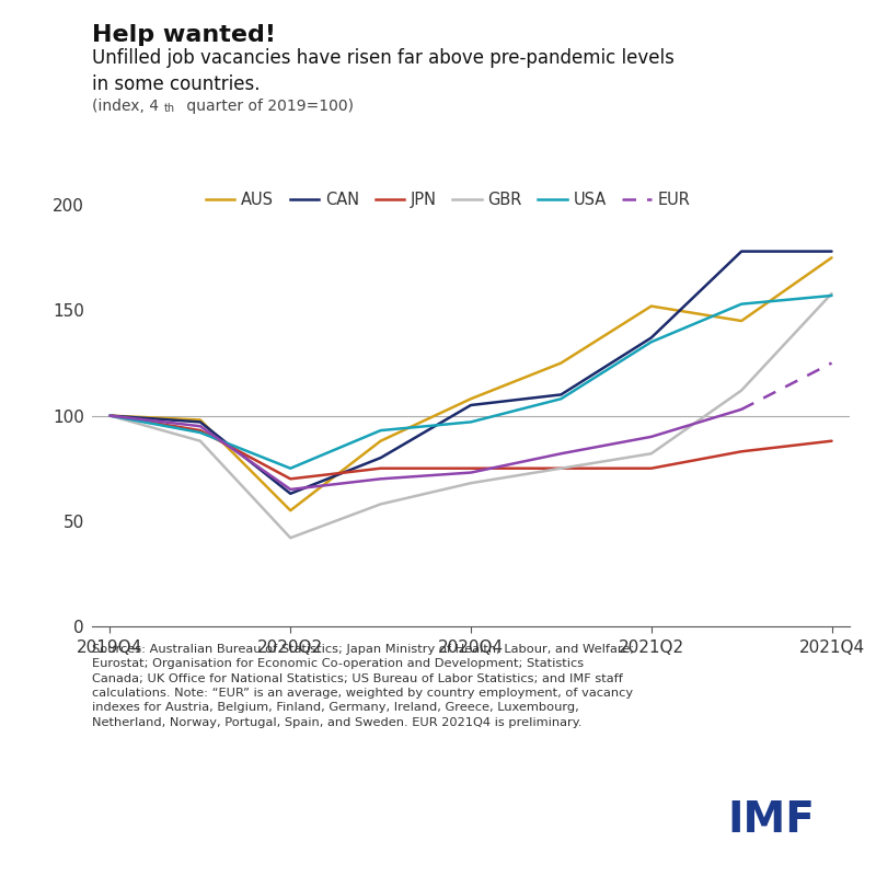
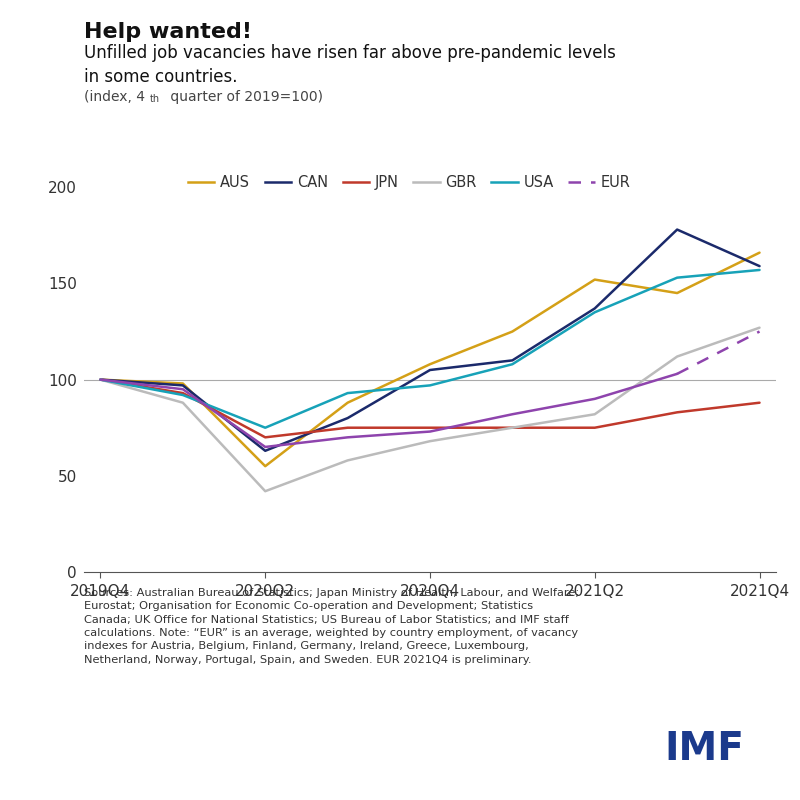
AUS/2021Q4: 175 -> 166
CAN/2021Q4: 178 -> 159
GBR/2021Q4: 158 -> 127
